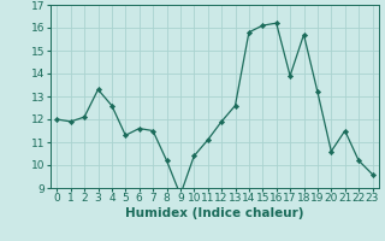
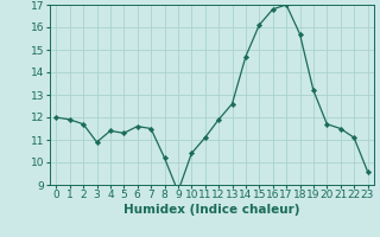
2: 12.1 -> 11.7
3: 13.3 -> 10.9
4: 12.6 -> 11.4
14: 15.8 -> 14.7
16: 16.2 -> 16.8
17: 13.9 -> 17.0
20: 10.6 -> 11.7
22: 10.2 -> 11.1
